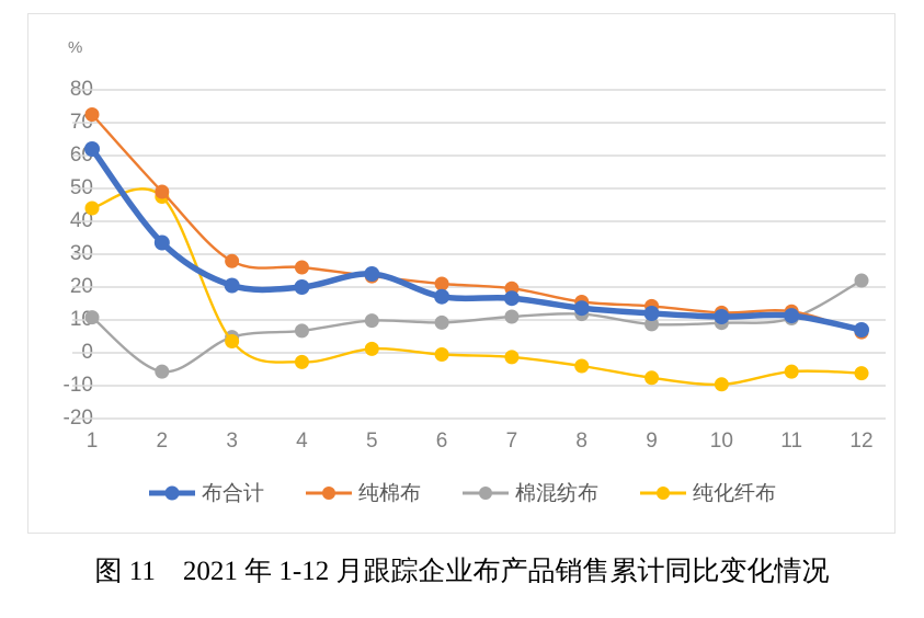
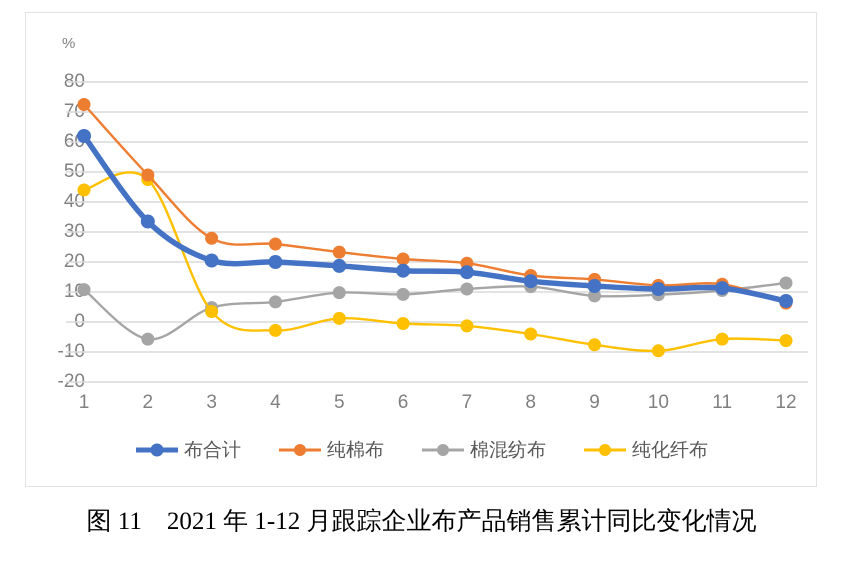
布合计/5: 24 -> 19
棉混纺布/12: 22 -> 13
